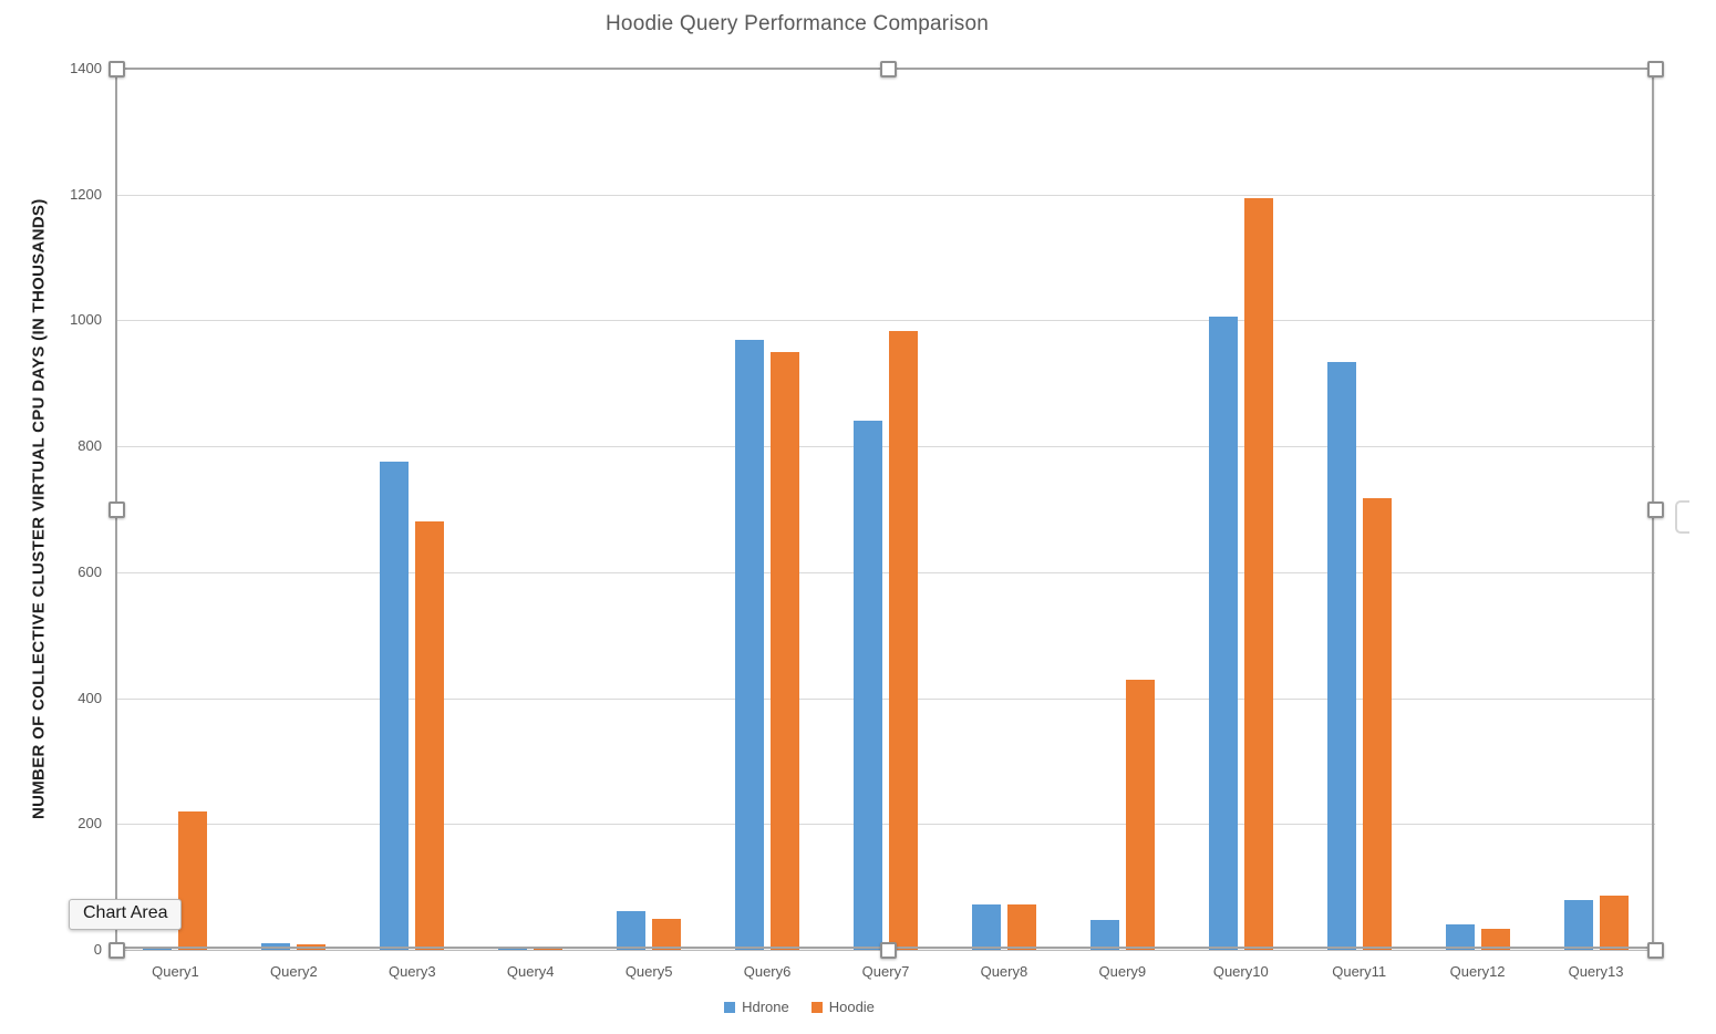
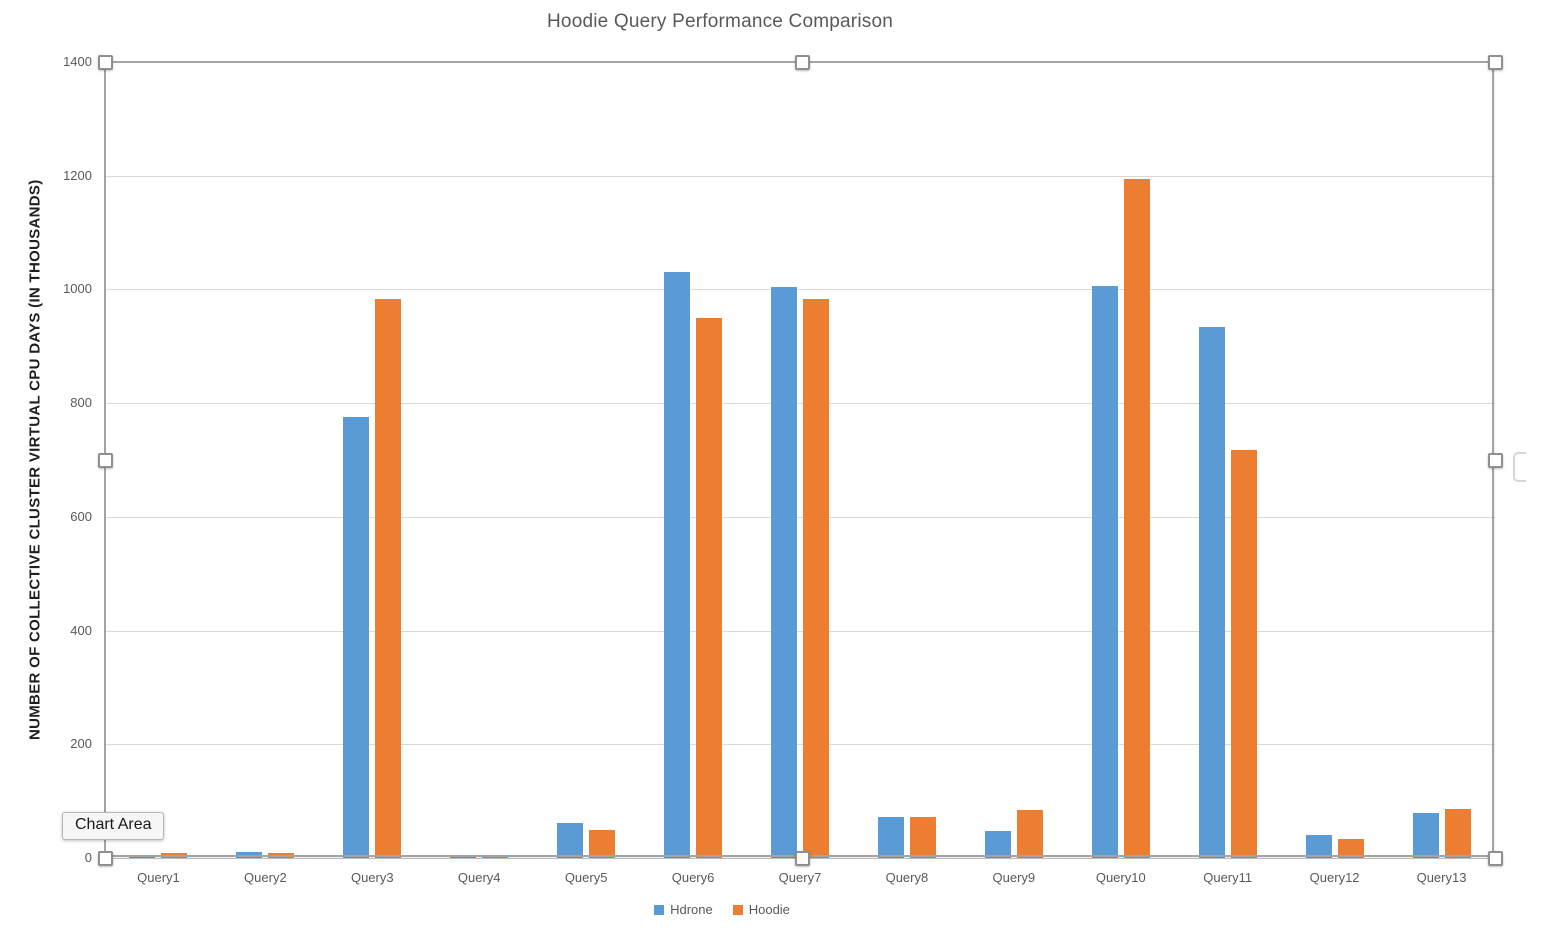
Hoodie/Query1: 220 -> 10
Hoodie/Query3: 680 -> 980
Hdrone/Query6: 970 -> 1030
Hdrone/Query7: 840 -> 1000
Hoodie/Query9: 430 -> 80
